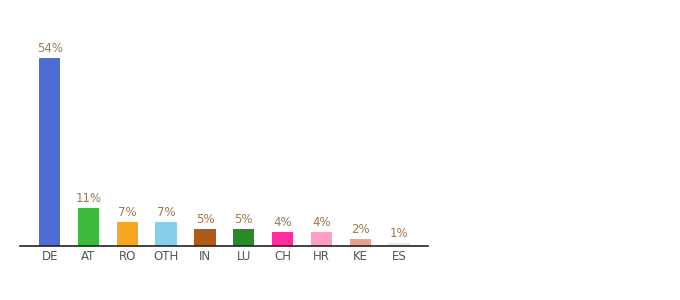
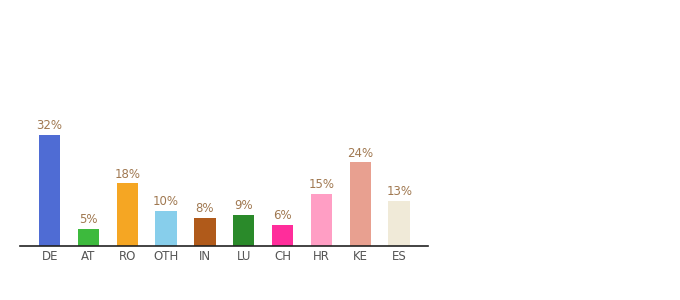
DE: 54% -> 32%
AT: 11% -> 5%
RO: 7% -> 18%
OTH: 7% -> 10%
IN: 5% -> 8%
LU: 5% -> 9%
CH: 4% -> 6%
HR: 4% -> 15%
KE: 2% -> 24%
ES: 1% -> 13%
